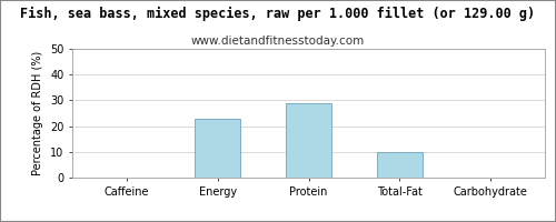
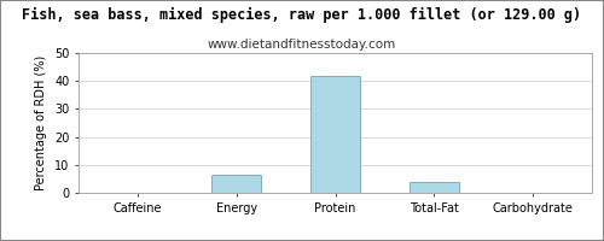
Energy: 23.0 -> 6.5
Protein: 29.0 -> 42.0
Total-Fat: 10.0 -> 4.0
